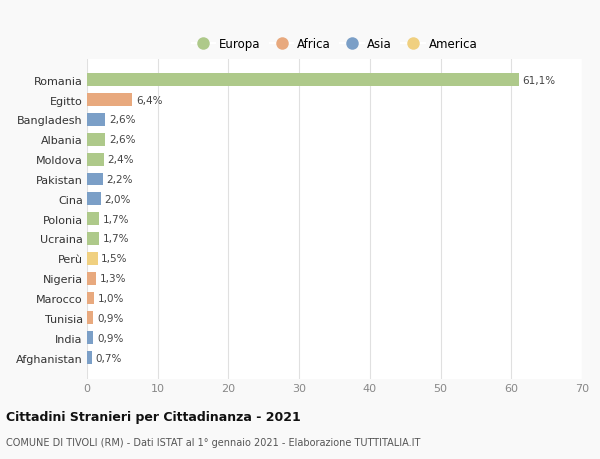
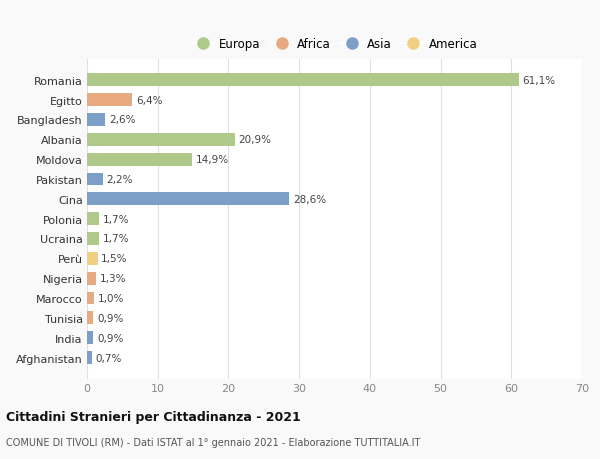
Albania: 2,6% -> 20,9%
Moldova: 2,4% -> 14,9%
Cina: 2,0% -> 28,6%
